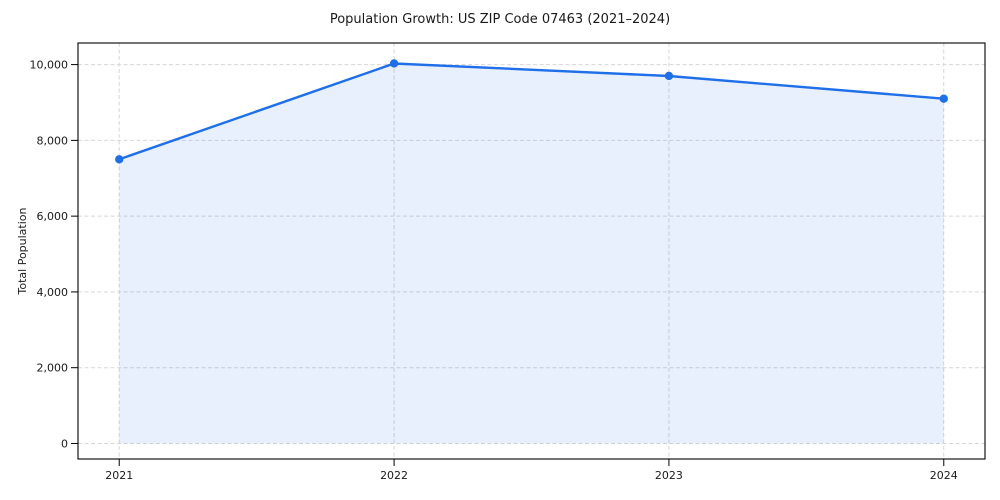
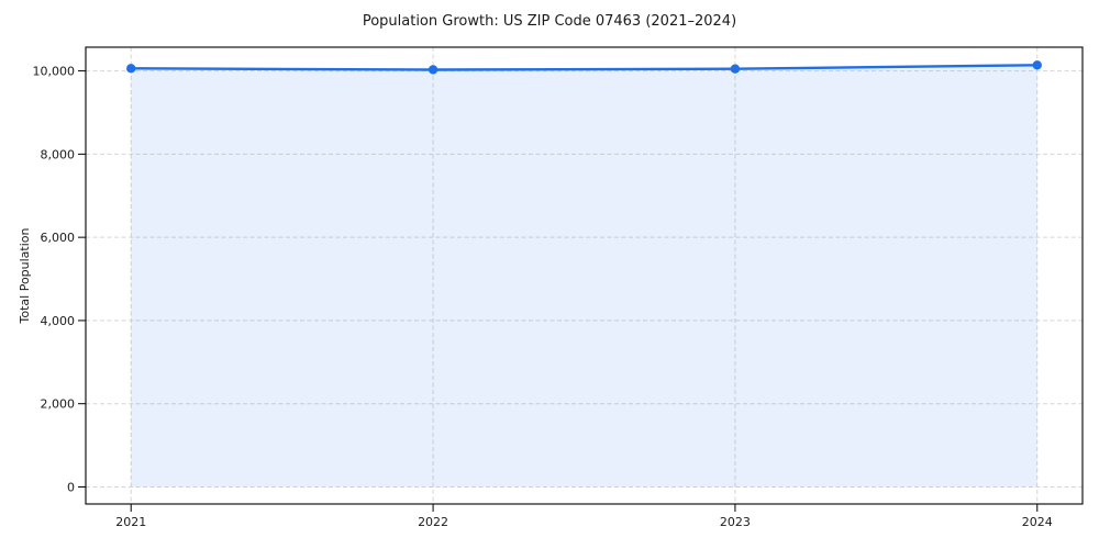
2021: 7500 -> 10100
2023: 9700 -> 10000
2024: 9100 -> 10100
